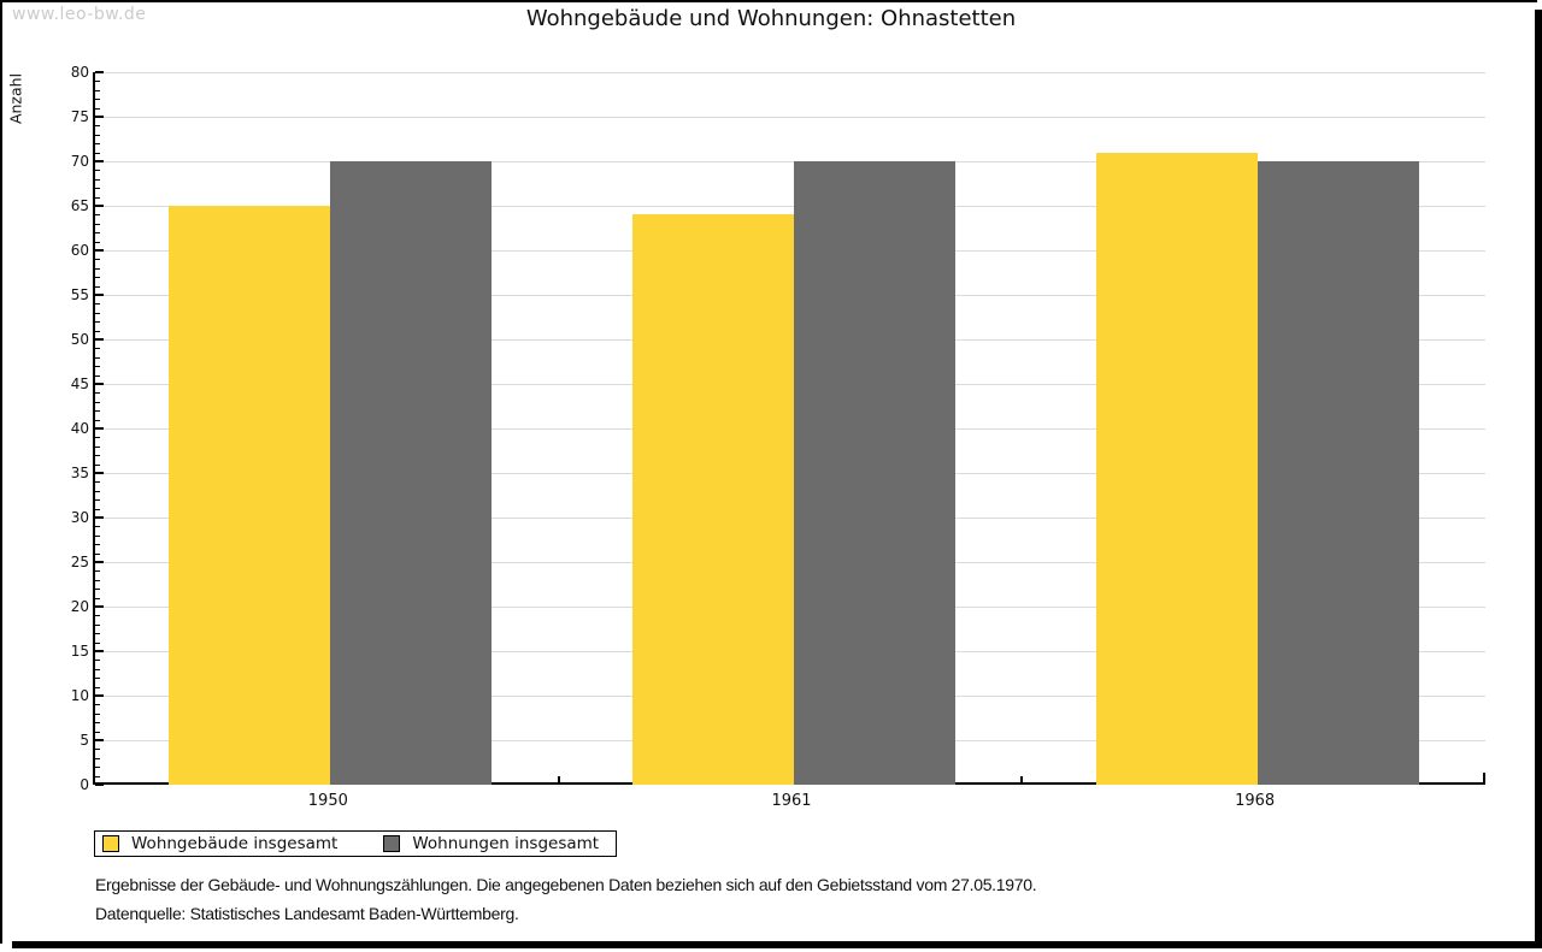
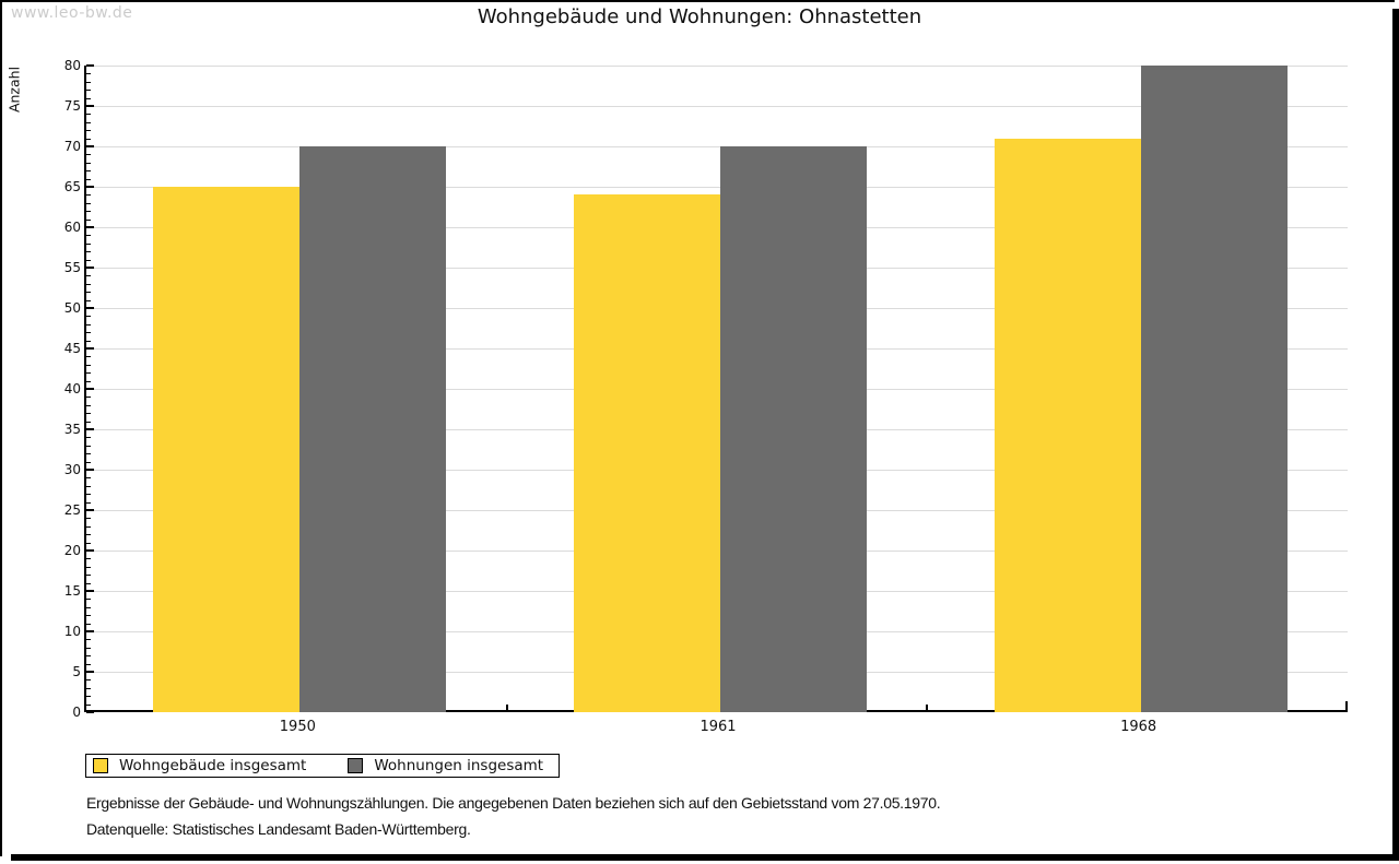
Wohnungen insgesamt/1968: 70 -> 80
